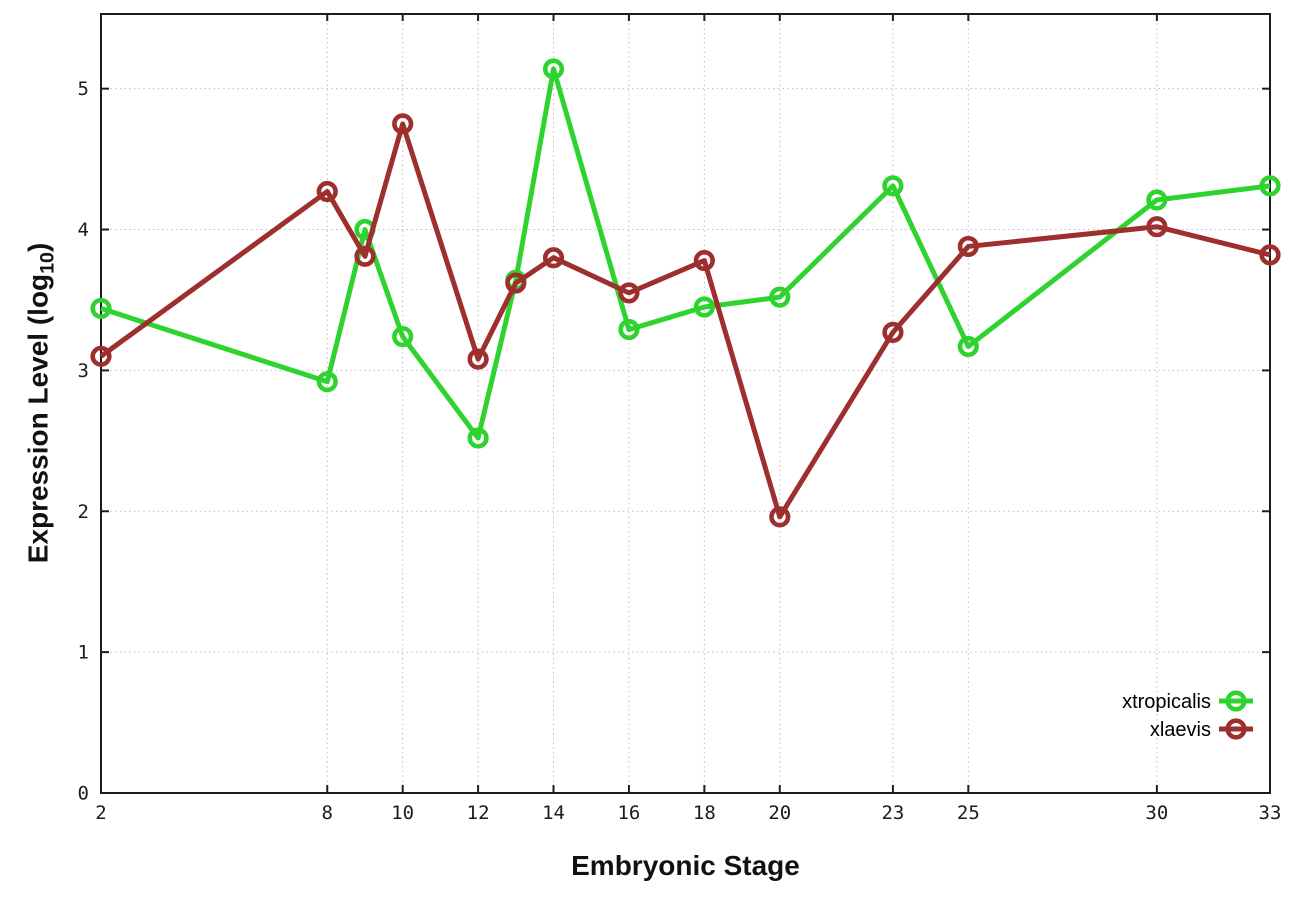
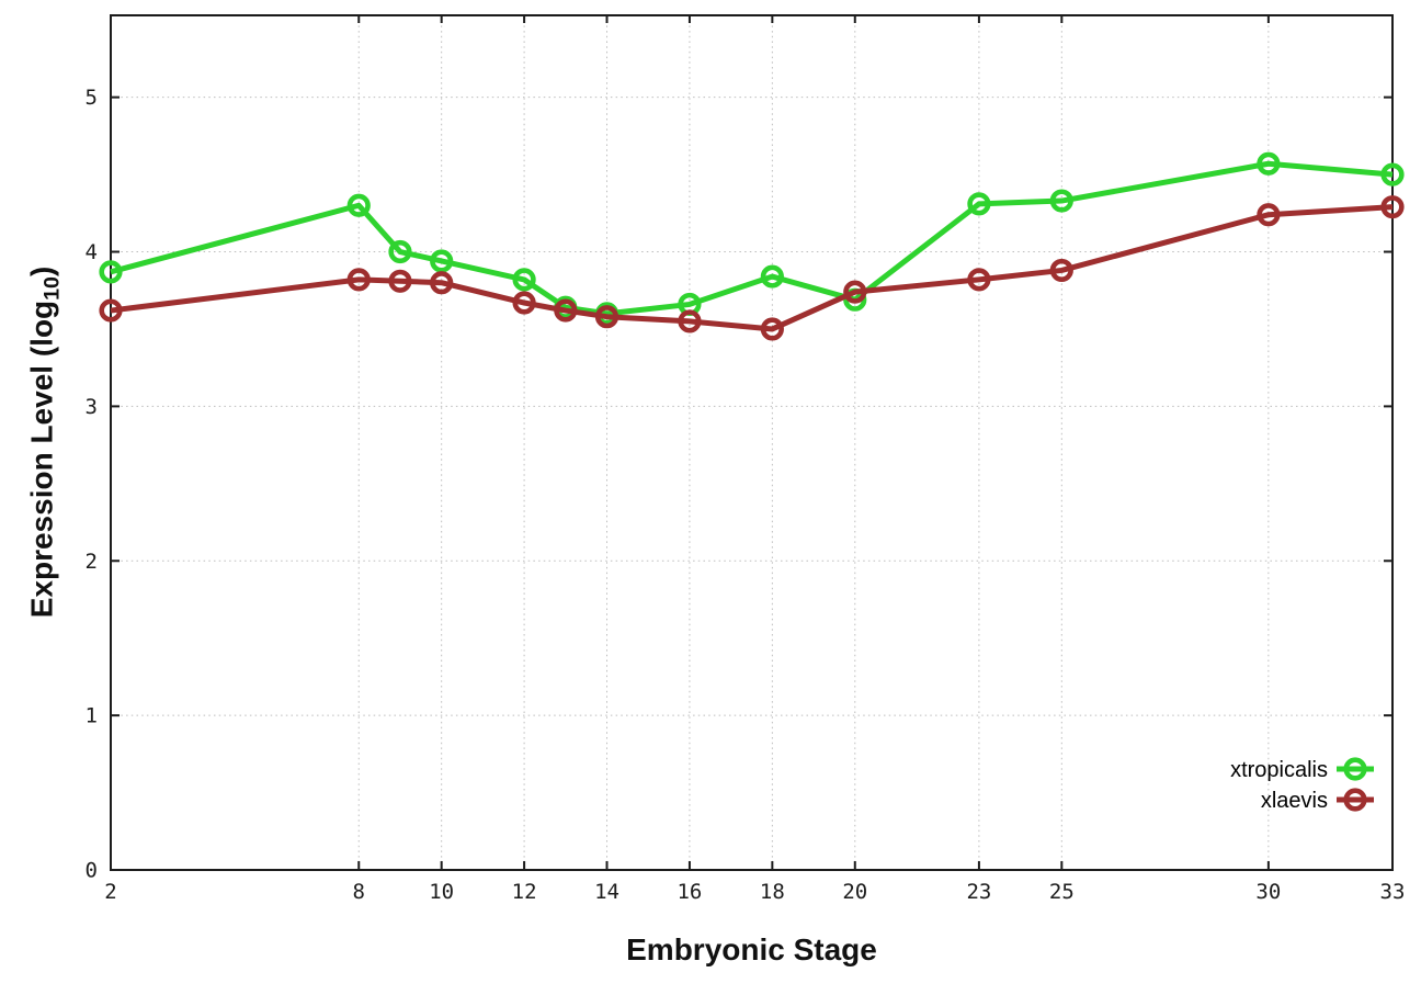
xtropicalis/2: 3.44 -> 3.87
xlaevis/2: 3.10 -> 3.62
xtropicalis/8: 2.92 -> 4.30
xlaevis/8: 4.27 -> 3.82
xtropicalis/10: 3.24 -> 3.94
xlaevis/10: 4.75 -> 3.80
xtropicalis/12: 2.52 -> 3.82
xlaevis/12: 3.08 -> 3.67
xtropicalis/14: 5.14 -> 3.60
xlaevis/14: 3.80 -> 3.58
xtropicalis/16: 3.29 -> 3.66
xtropicalis/18: 3.45 -> 3.84
xlaevis/18: 3.78 -> 3.50
xtropicalis/20: 3.52 -> 3.69
xlaevis/20: 1.96 -> 3.74
xlaevis/23: 3.27 -> 3.82
xtropicalis/25: 3.17 -> 4.33
xtropicalis/30: 4.21 -> 4.57
xlaevis/30: 4.02 -> 4.24
xtropicalis/33: 4.31 -> 4.50
xlaevis/33: 3.82 -> 4.29
